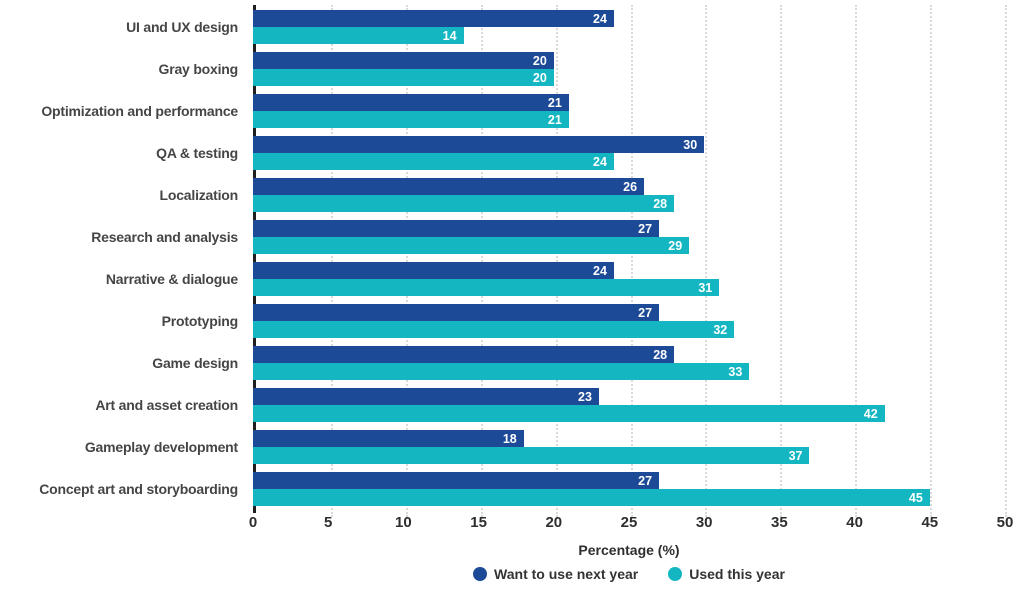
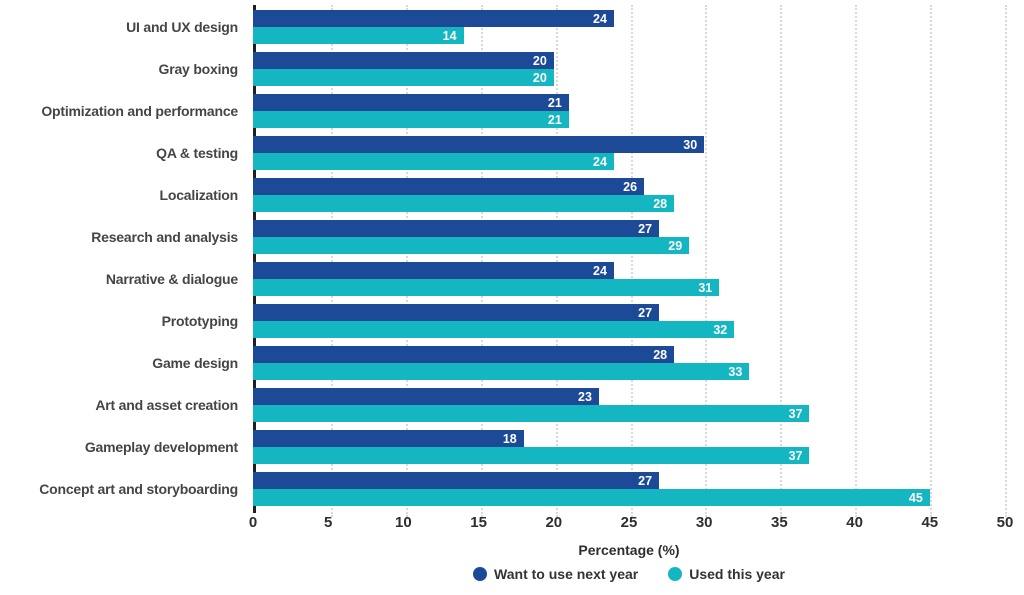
Used this year/Art and asset creation: 42 -> 37
